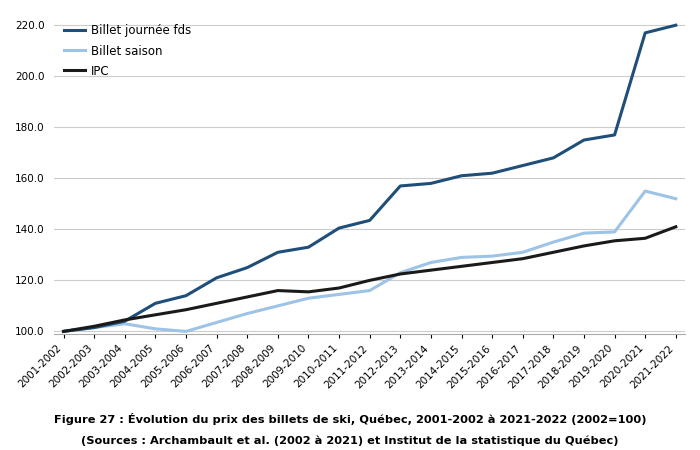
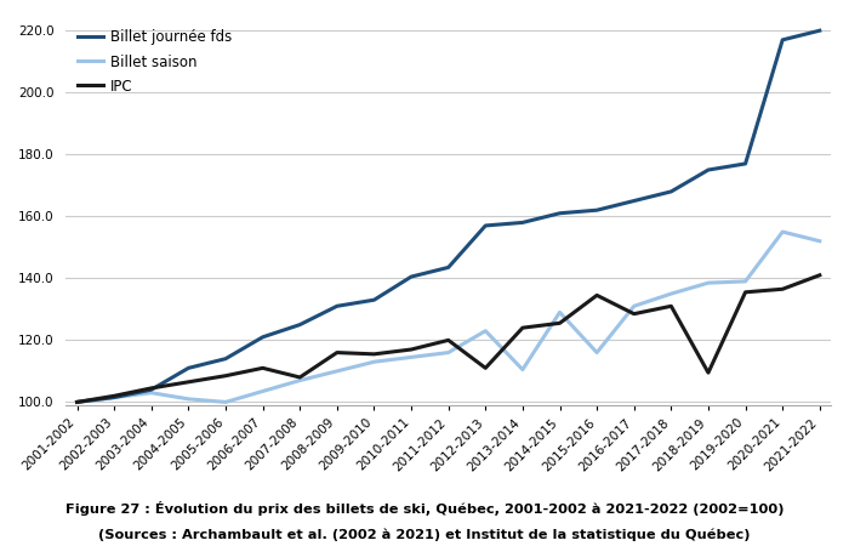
IPC/2007-2008: 113.5 -> 108.0
IPC/2012-2013: 122.5 -> 111.0
Billet saison/2013-2014: 127.0 -> 110.5
Billet saison/2015-2016: 129.5 -> 116.0
IPC/2015-2016: 127.0 -> 134.5
IPC/2018-2019: 133.5 -> 109.5
